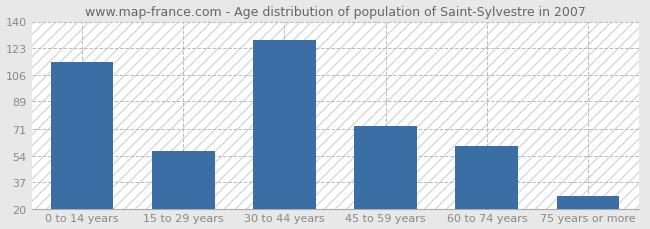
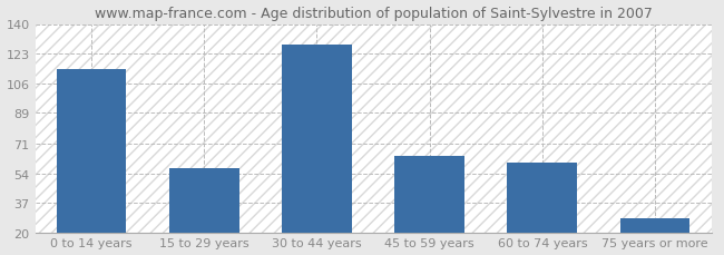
45 to 59 years: 73 -> 64
